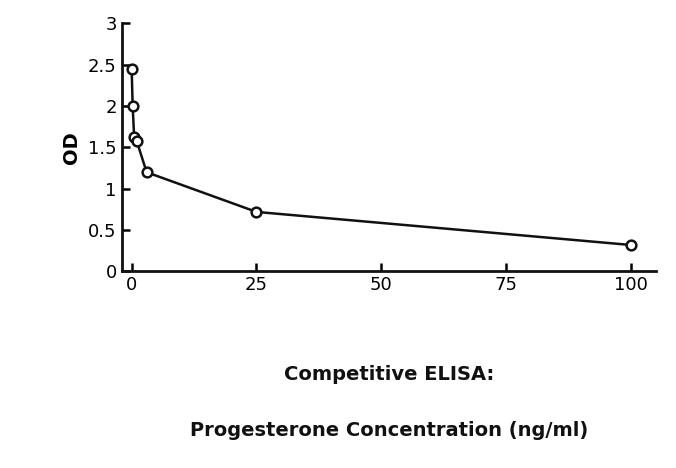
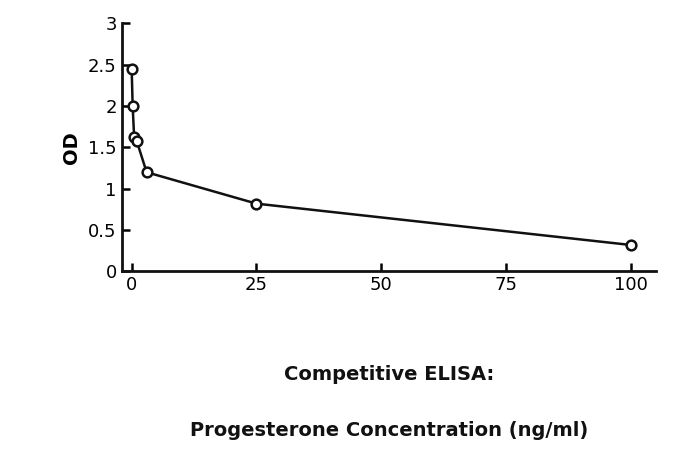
25: 0.72 -> 0.82
